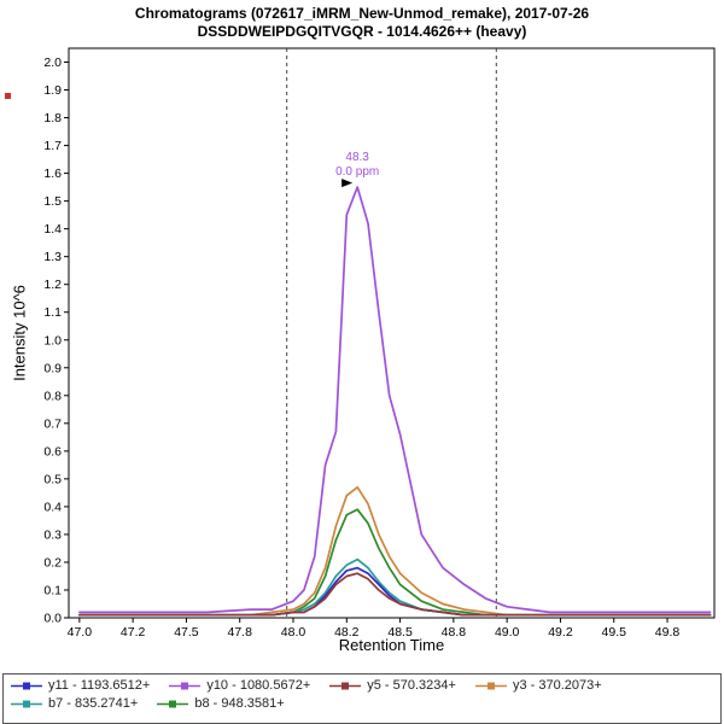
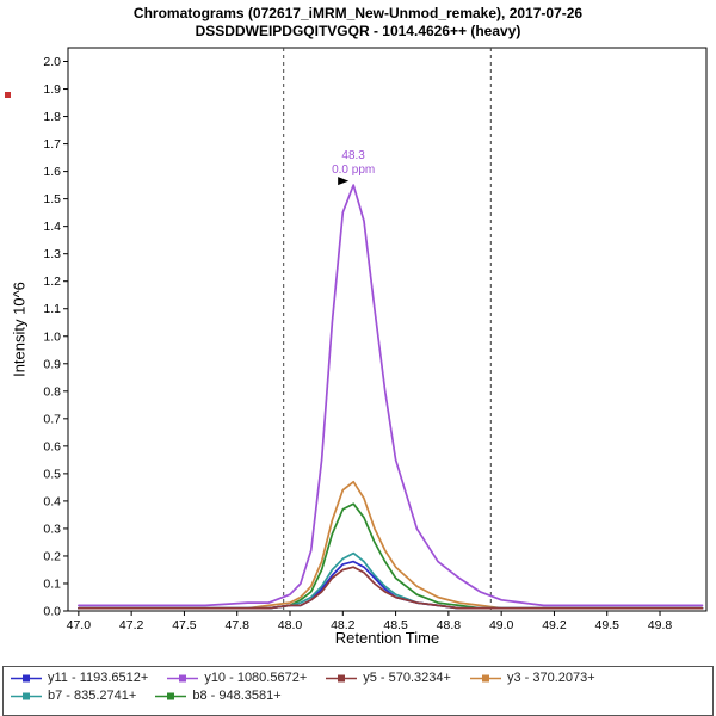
y10 - 1080.5672+/48.2: 0.67 -> 1.05
y10 - 1080.5672+/48.5: 0.66 -> 0.55
